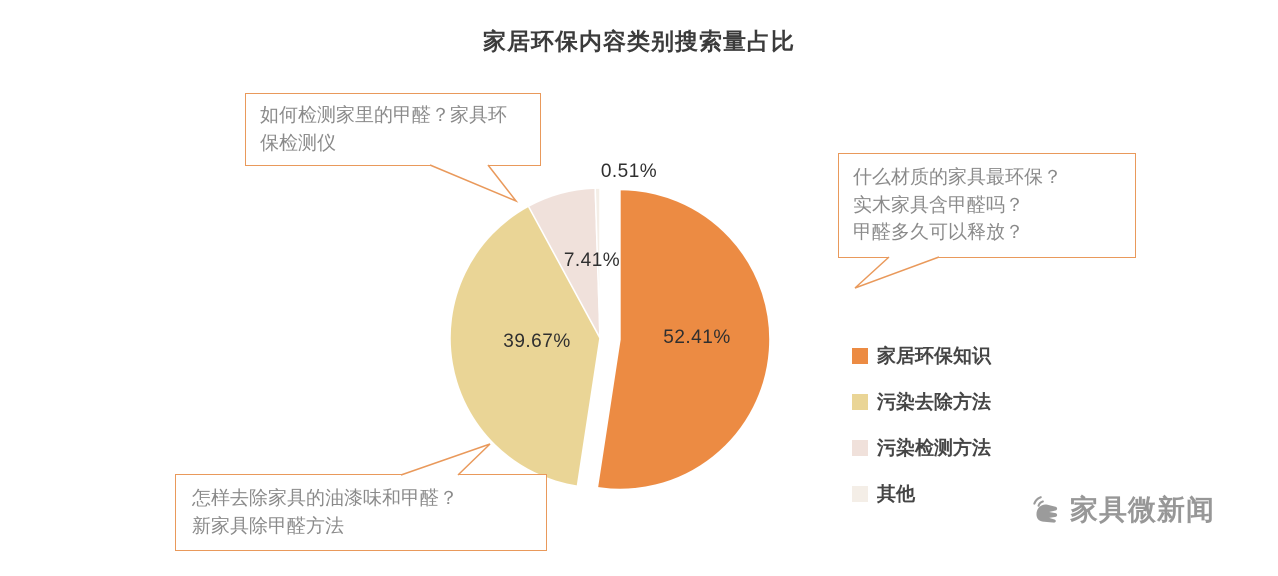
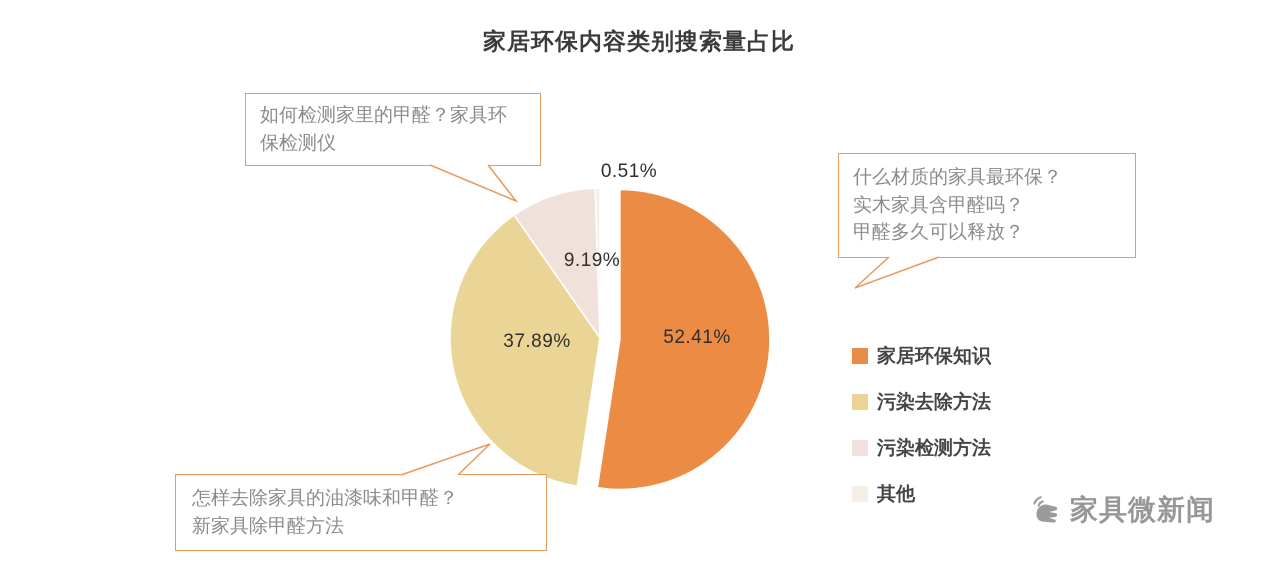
污染去除方法: 39.67% -> 37.89%
污染检测方法: 7.41% -> 9.19%
